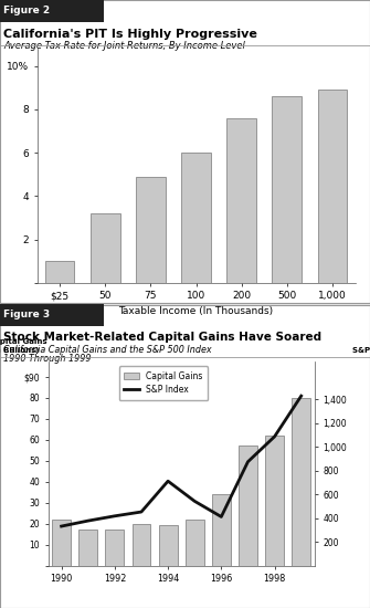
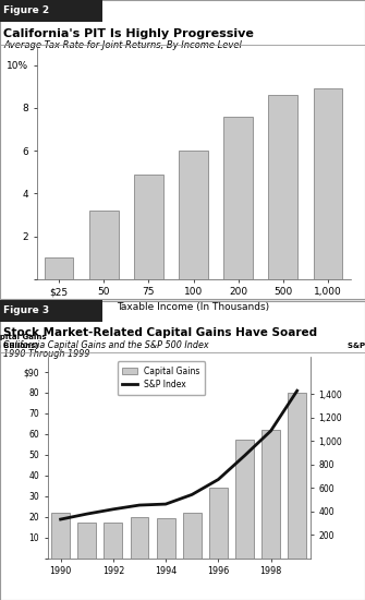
S&P Index/1994: 710 -> 460
S&P Index/1996: 410 -> 670
